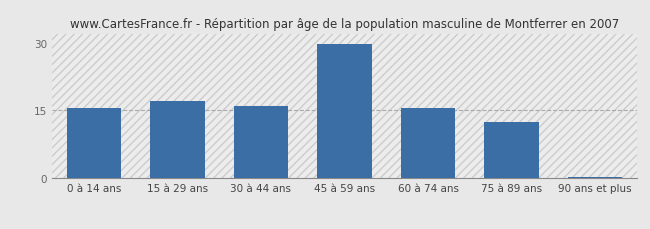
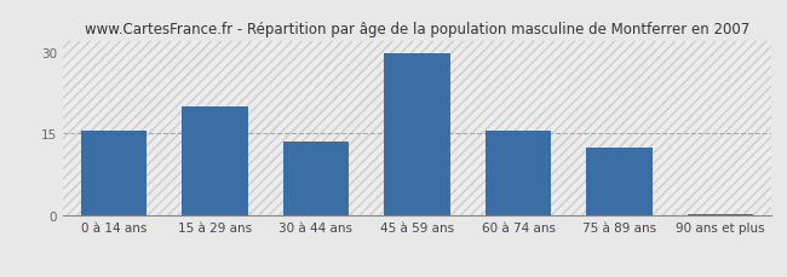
15 à 29 ans: 17.0 -> 20.0
30 à 44 ans: 16.0 -> 13.5
